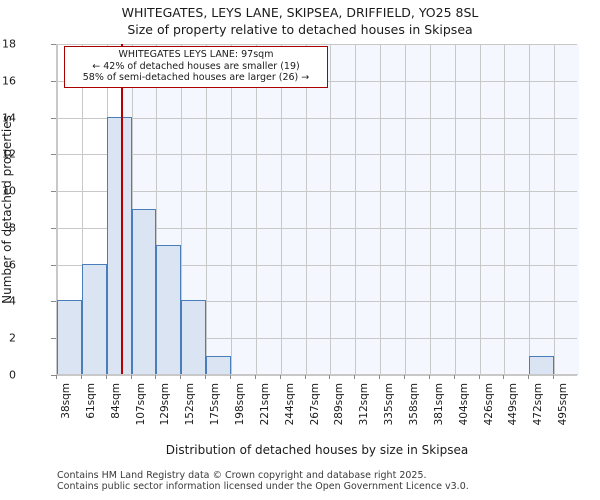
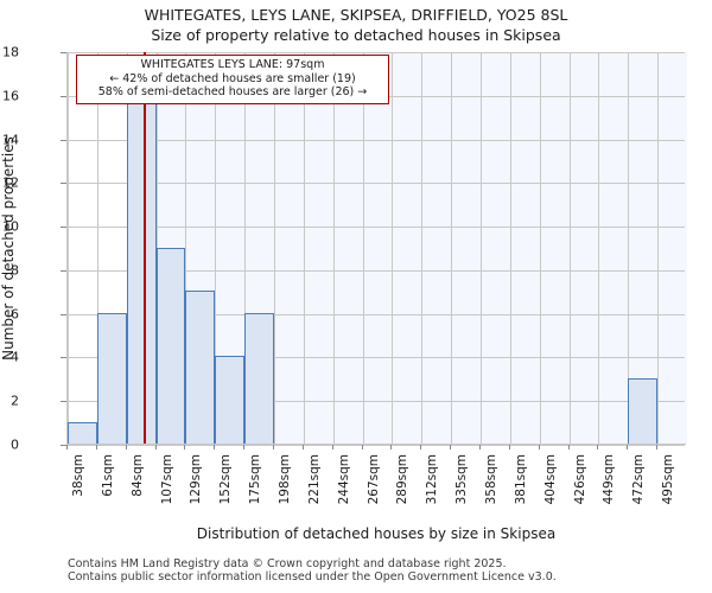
38sqm: 4 -> 1
84sqm: 14 -> 16
175sqm: 1 -> 6
472sqm: 1 -> 3
